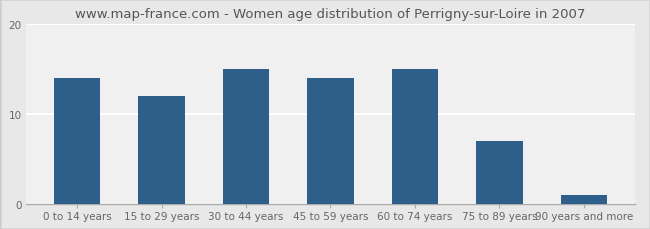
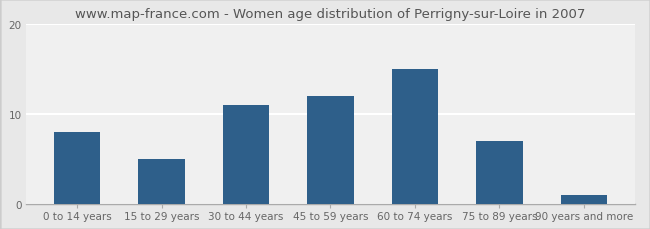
0 to 14 years: 14 -> 8
15 to 29 years: 12 -> 5
30 to 44 years: 15 -> 11
45 to 59 years: 14 -> 12
